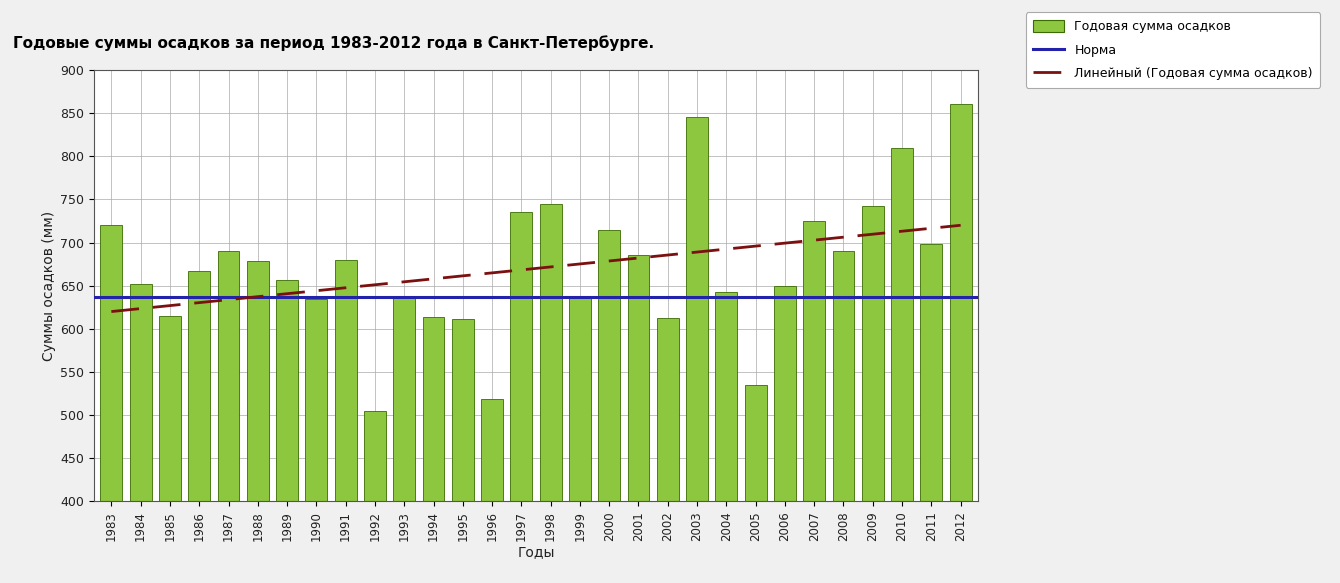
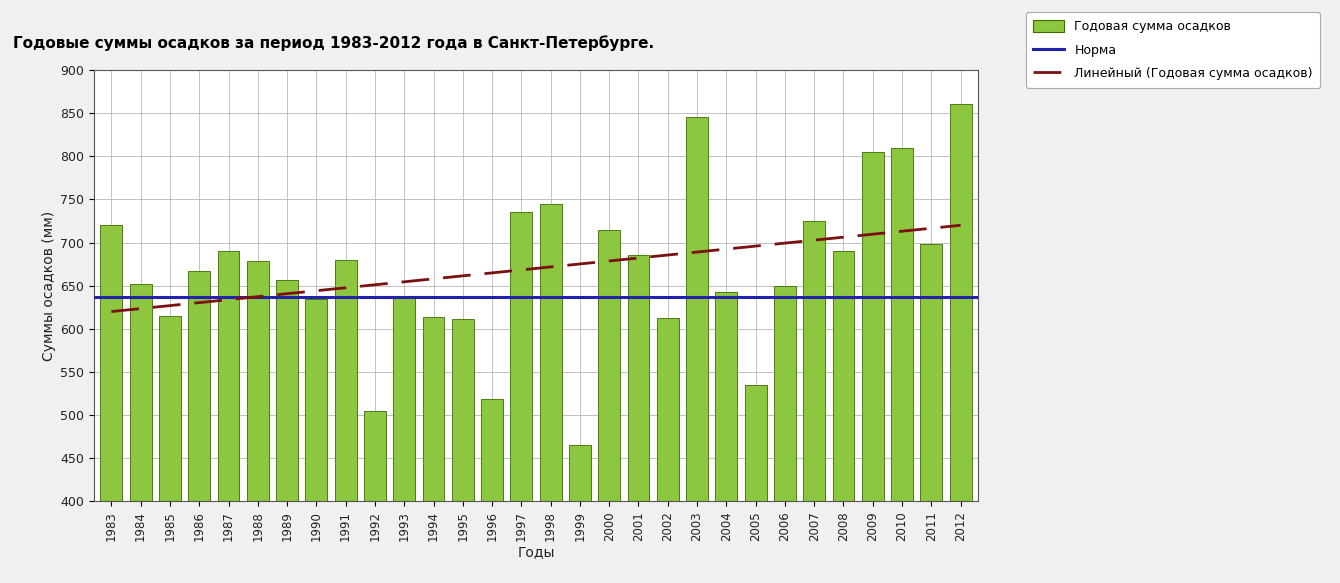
1999: 638 -> 465
2009: 742 -> 805
